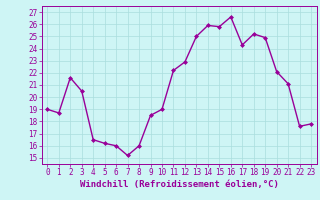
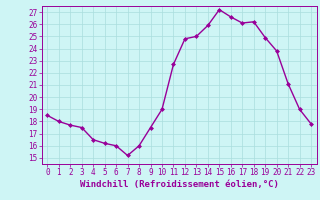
0: 19.0 -> 18.5
1: 18.7 -> 18.0
2: 21.6 -> 17.7
3: 20.5 -> 17.5
9: 18.5 -> 17.5
11: 22.2 -> 22.7
12: 22.9 -> 24.8
15: 25.8 -> 27.2
17: 24.3 -> 26.1
18: 25.2 -> 26.2
20: 22.1 -> 23.8
22: 17.6 -> 19.0
